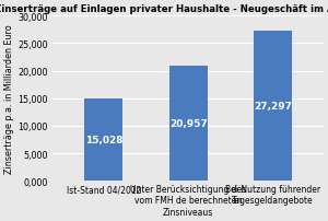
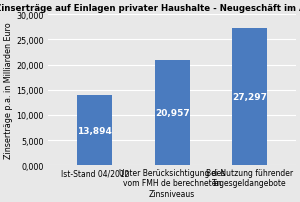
Ist-Stand 04/2012: 15,028 -> 13,894
